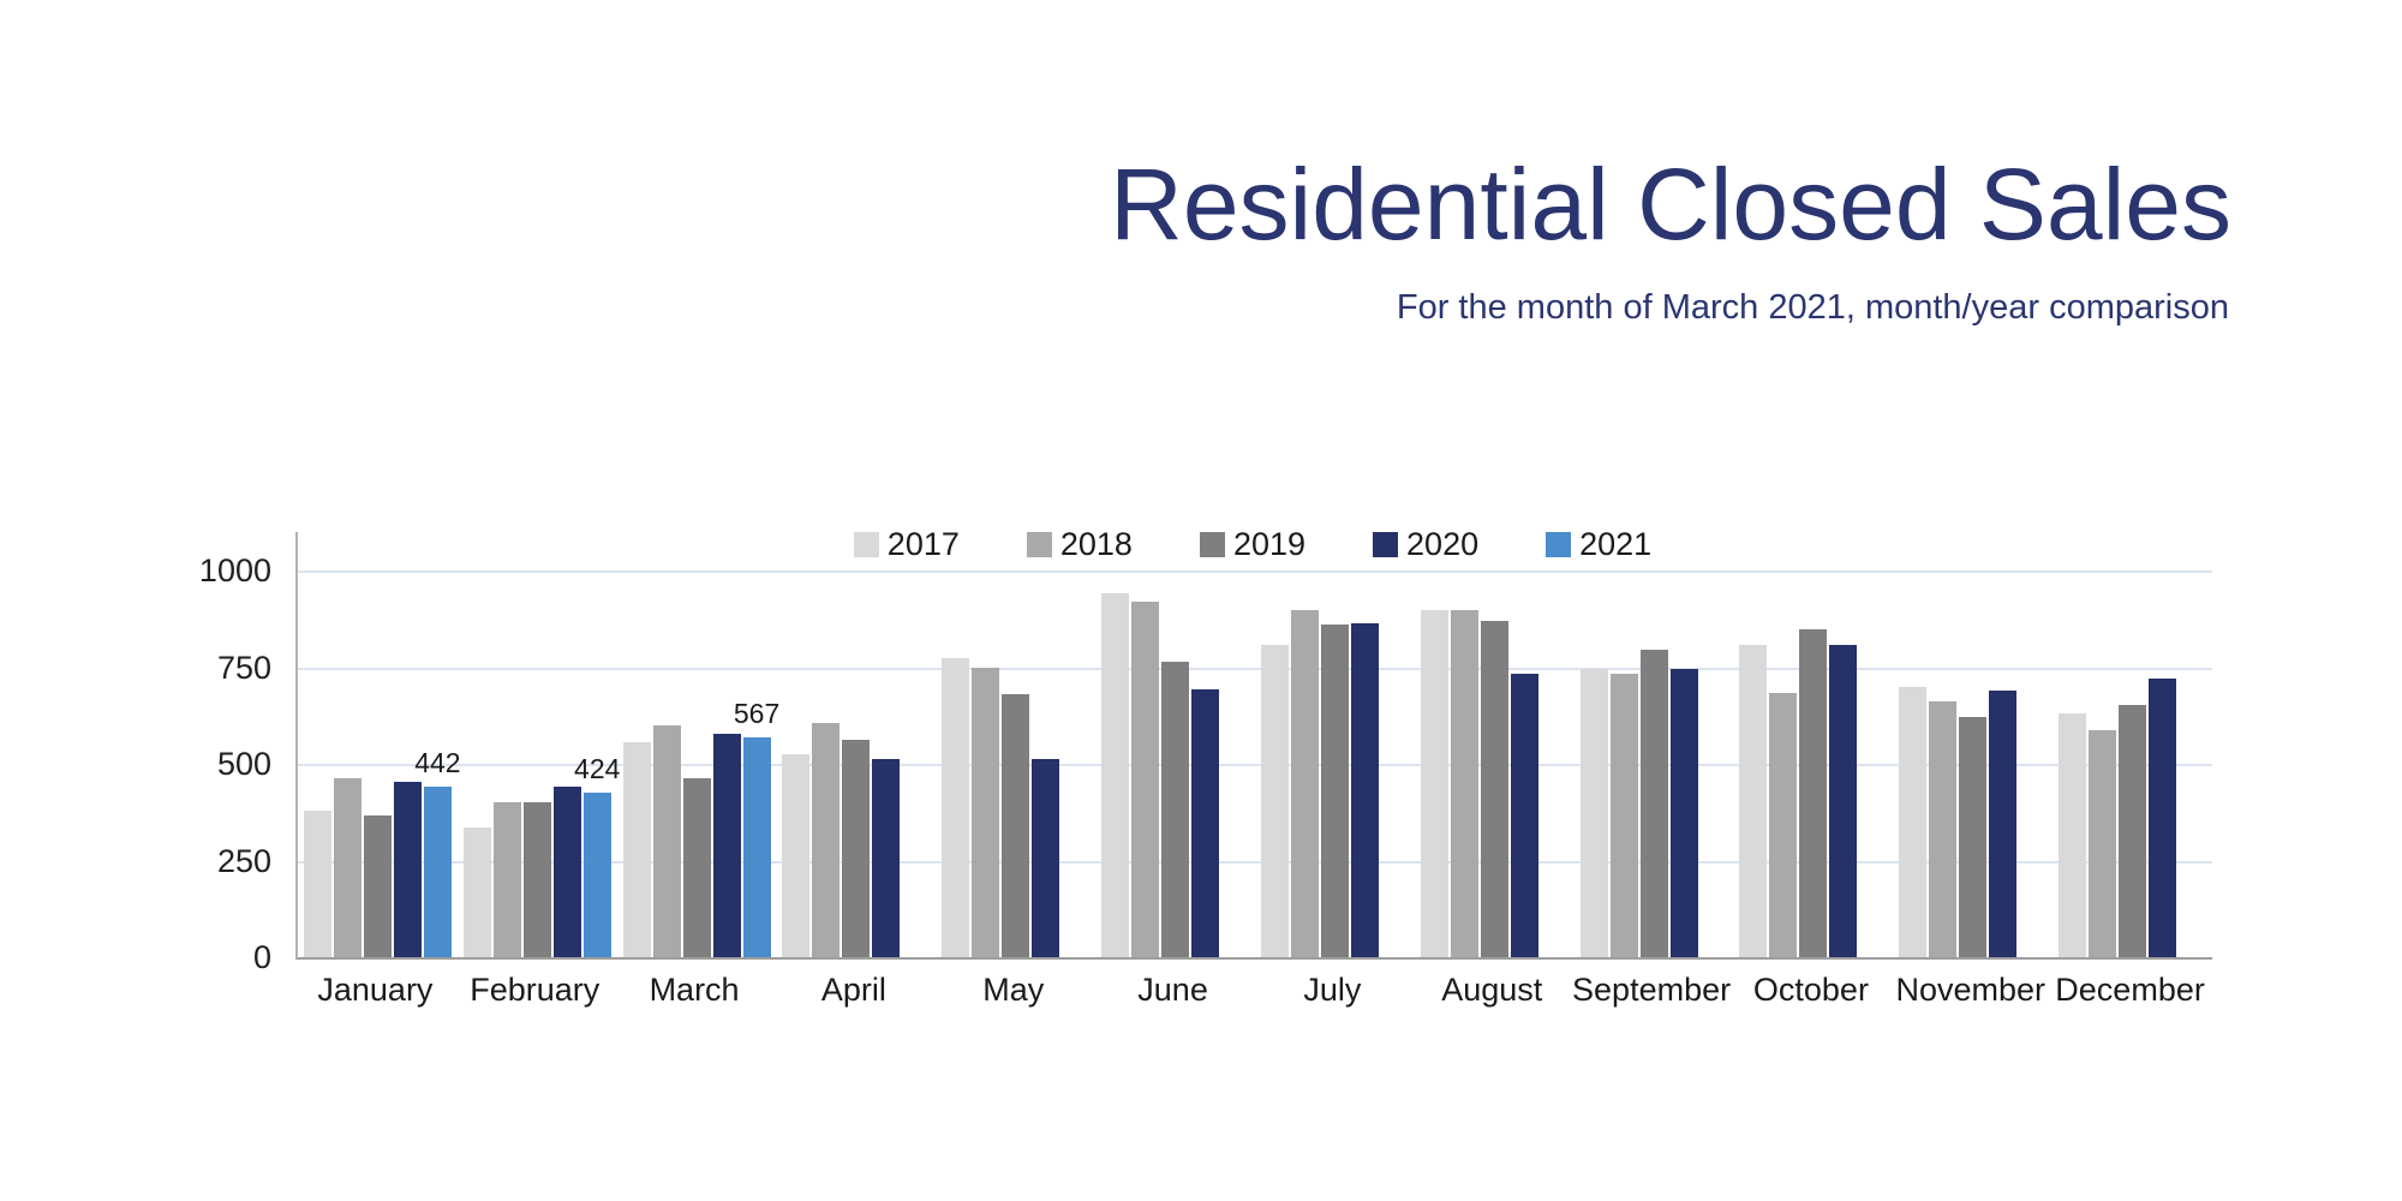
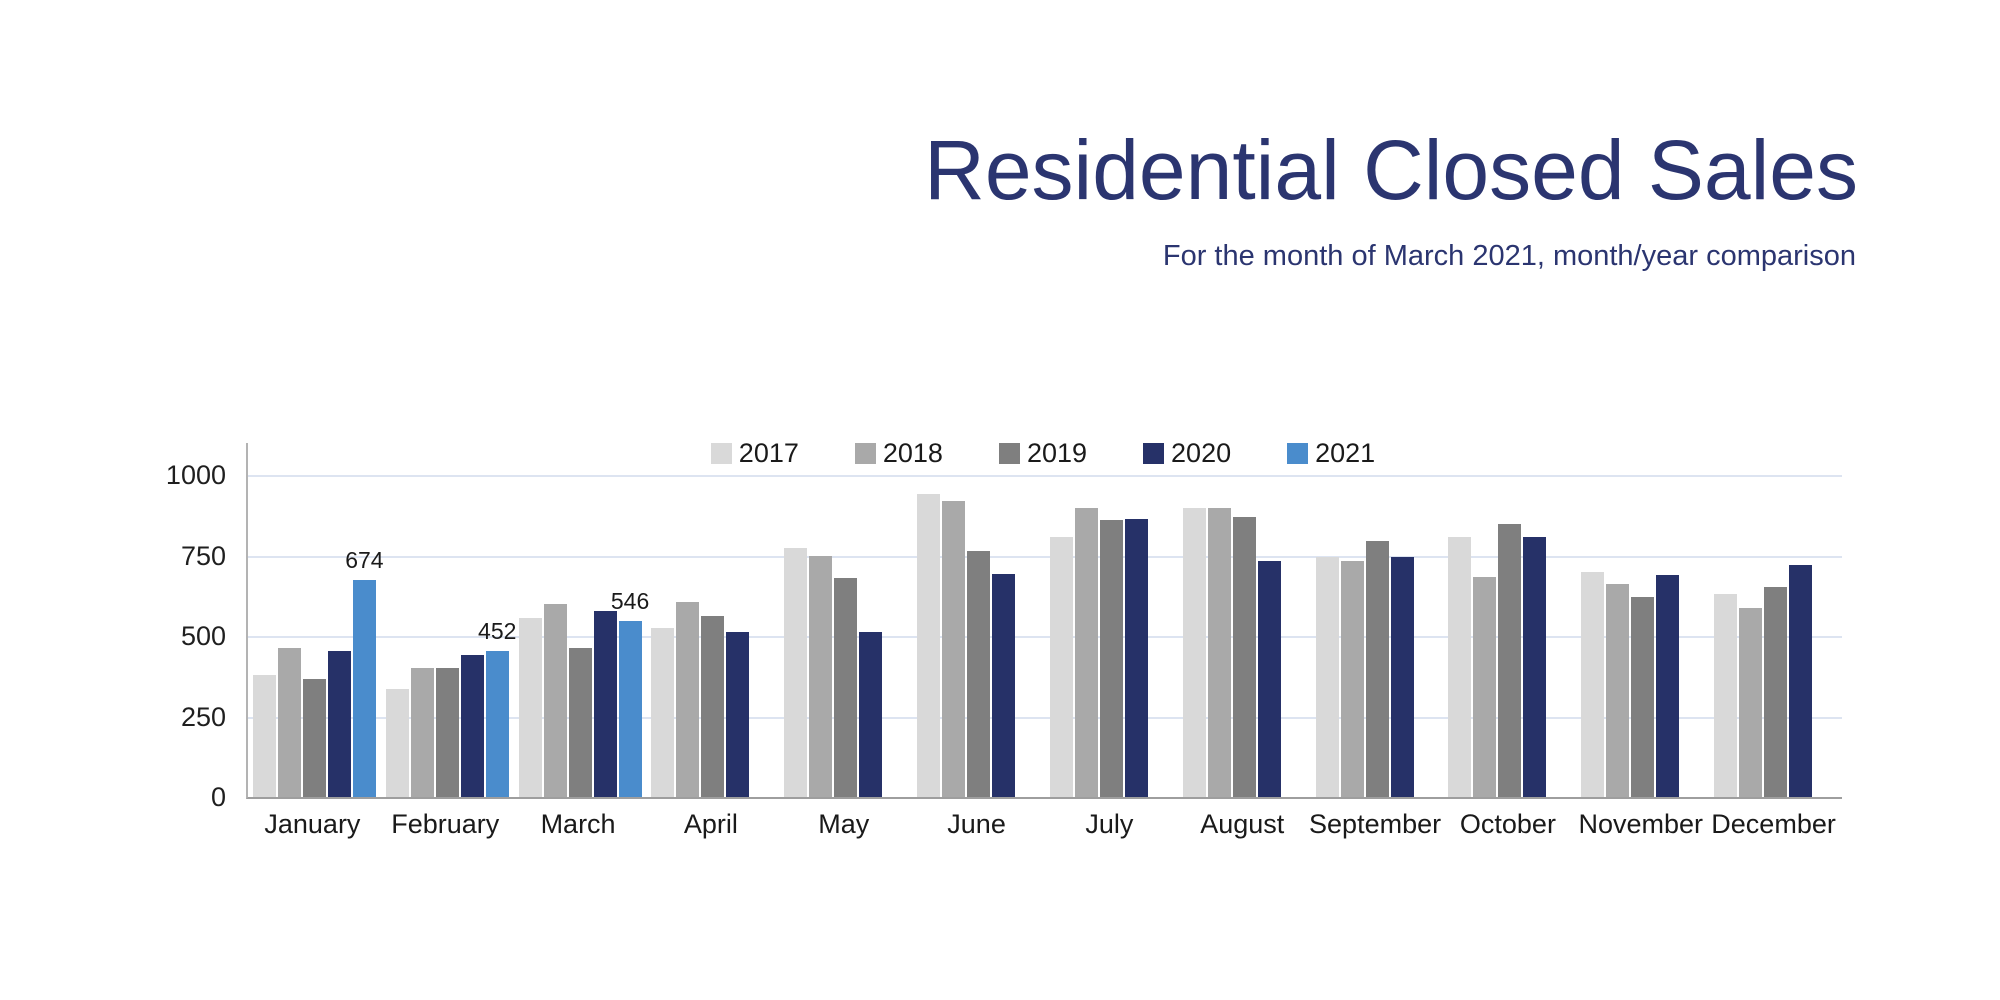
2021/January: 442 -> 674
2021/February: 424 -> 452
2021/March: 567 -> 546
